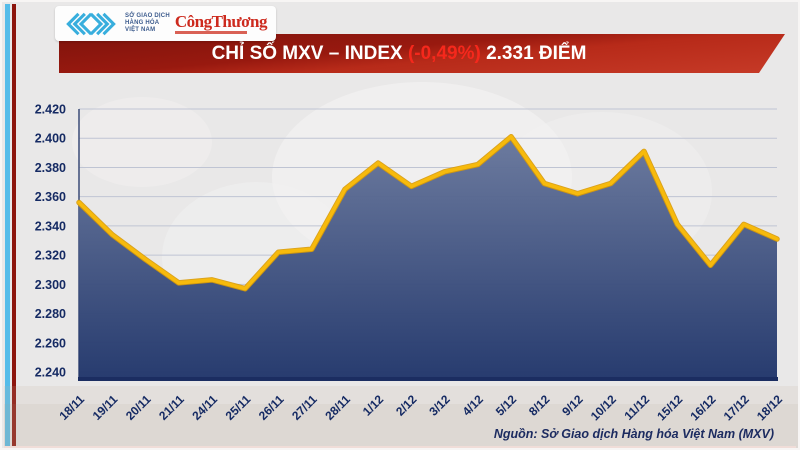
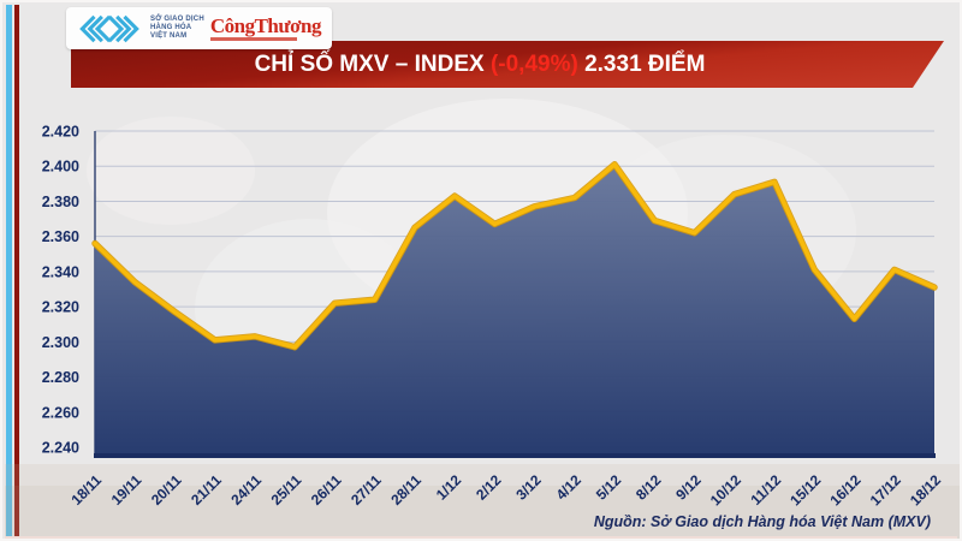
10/12: 2369 -> 2384
